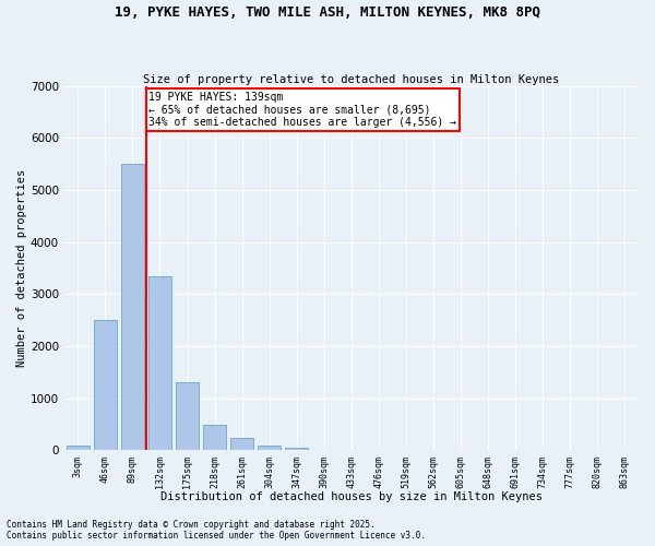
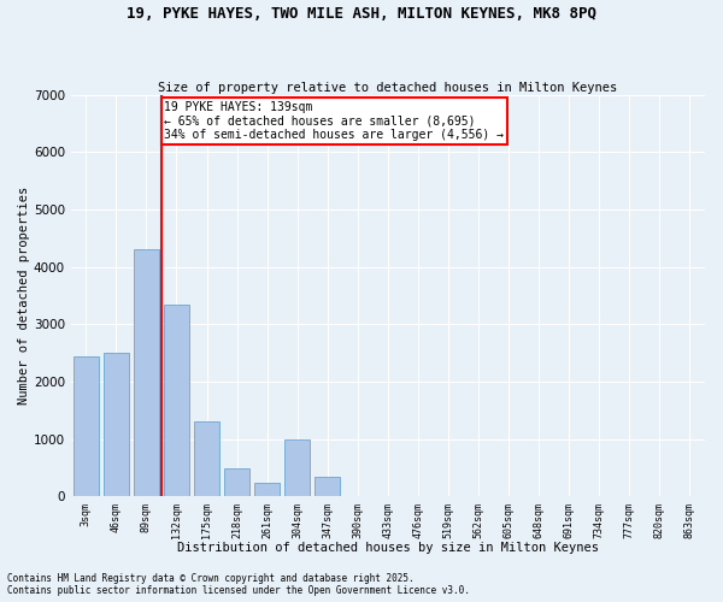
3sqm: 100 -> 2450
89sqm: 5500 -> 4300
304sqm: 100 -> 1000
347sqm: 60 -> 350
